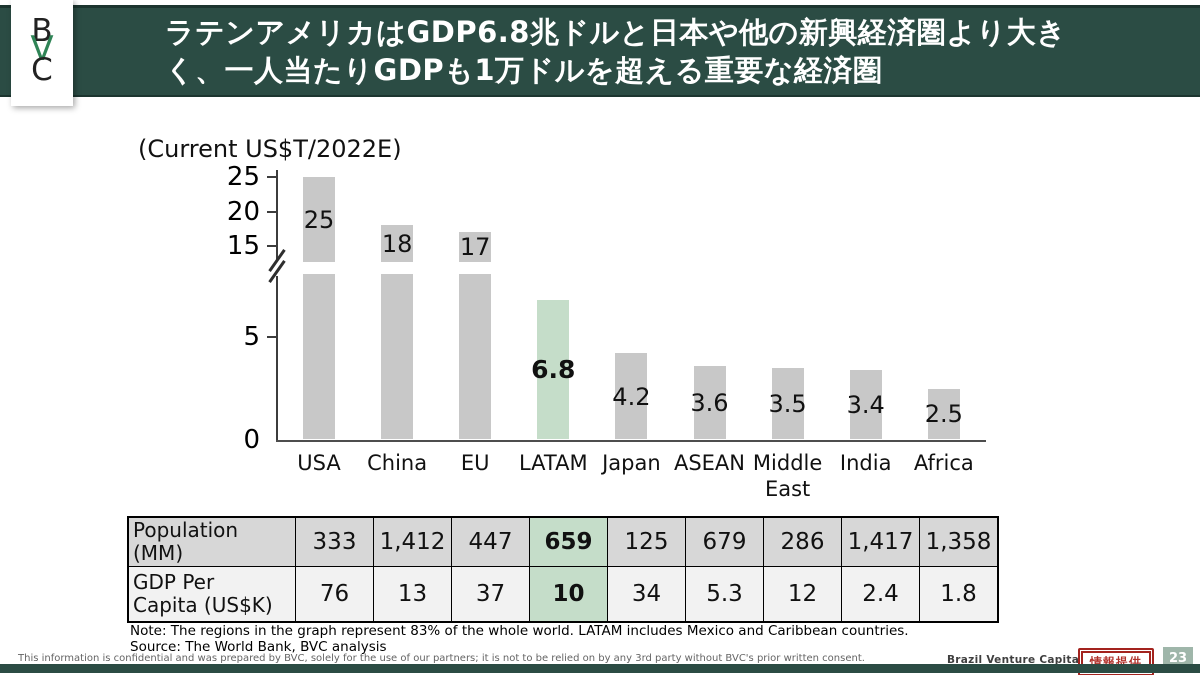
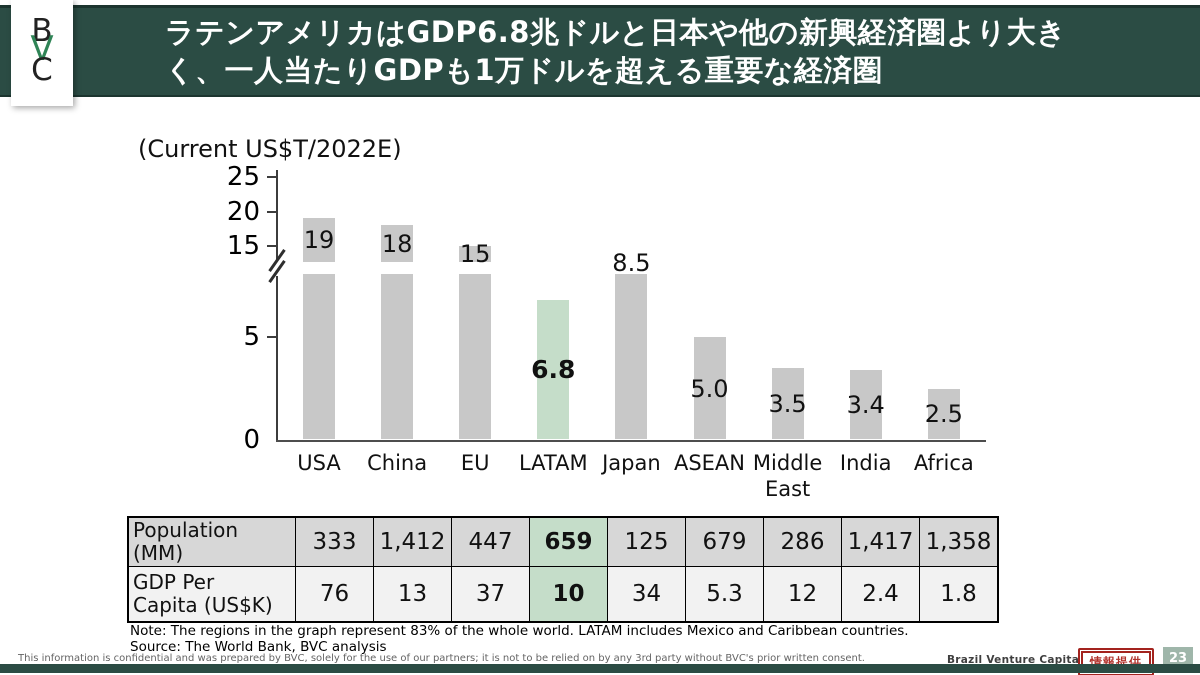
USA: 25 -> 19
EU: 17 -> 15
Japan: 4.2 -> 8.5
ASEAN: 3.6 -> 5.0
